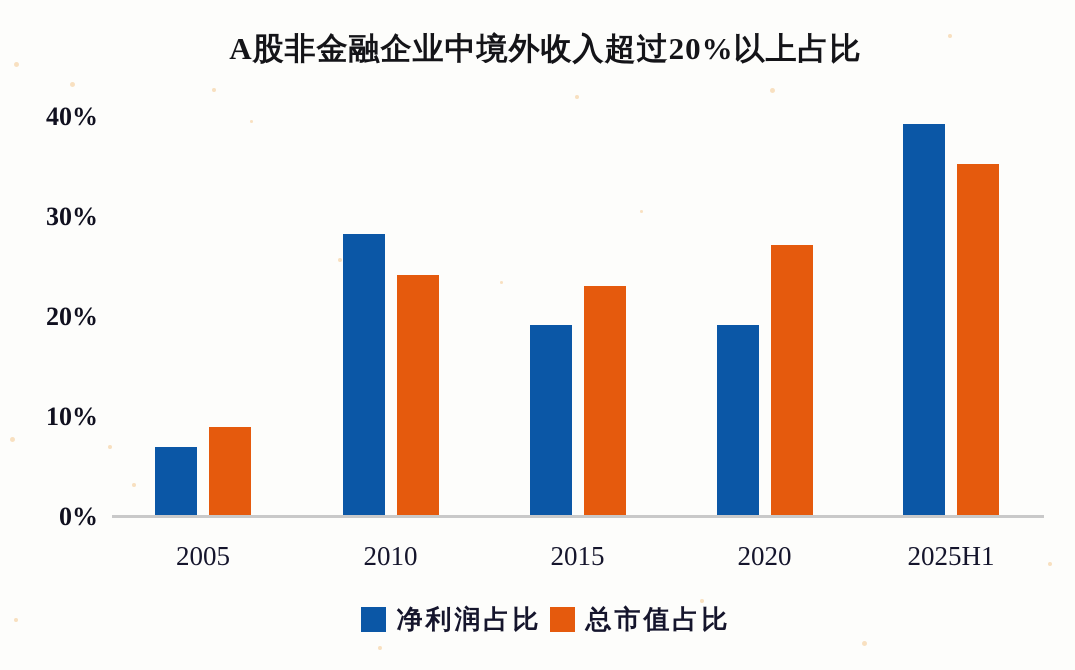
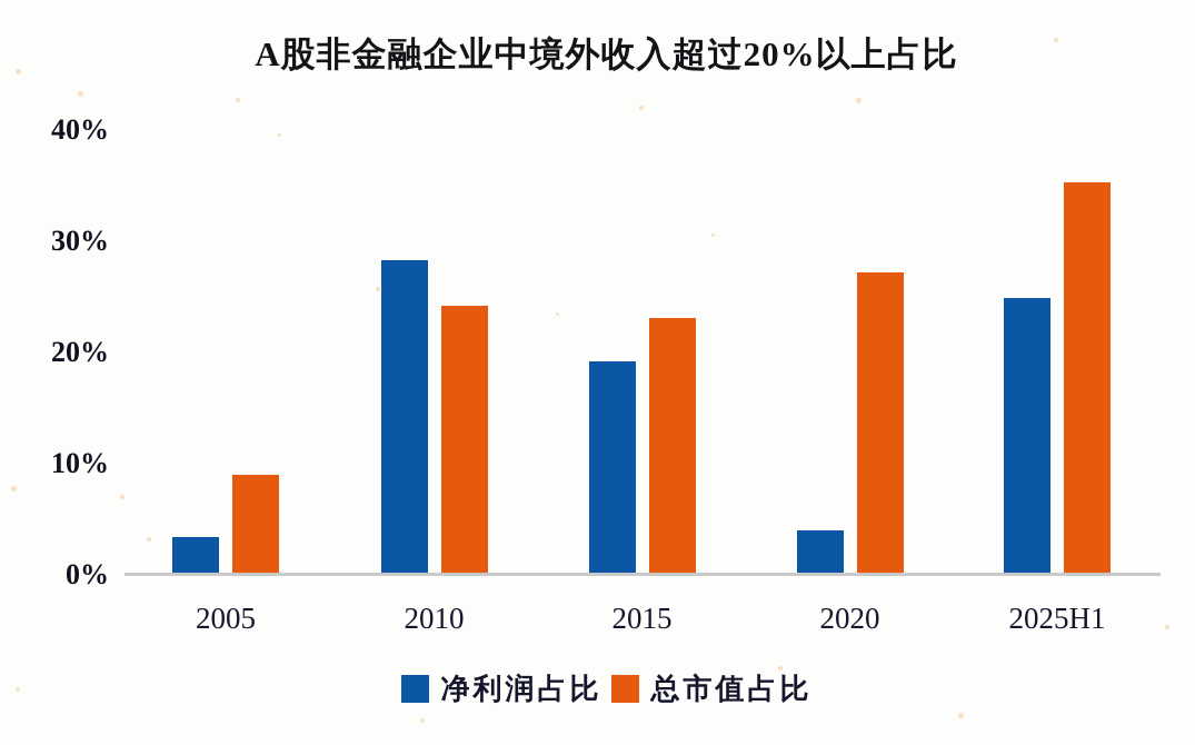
净利润占比/2005: 7.0% -> 3.4%
净利润占比/2020: 19.2% -> 4.0%
净利润占比/2025H1: 39.3% -> 24.9%
